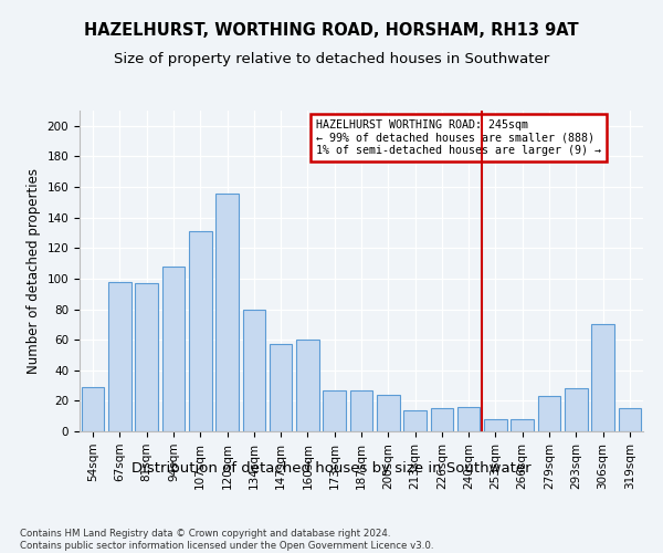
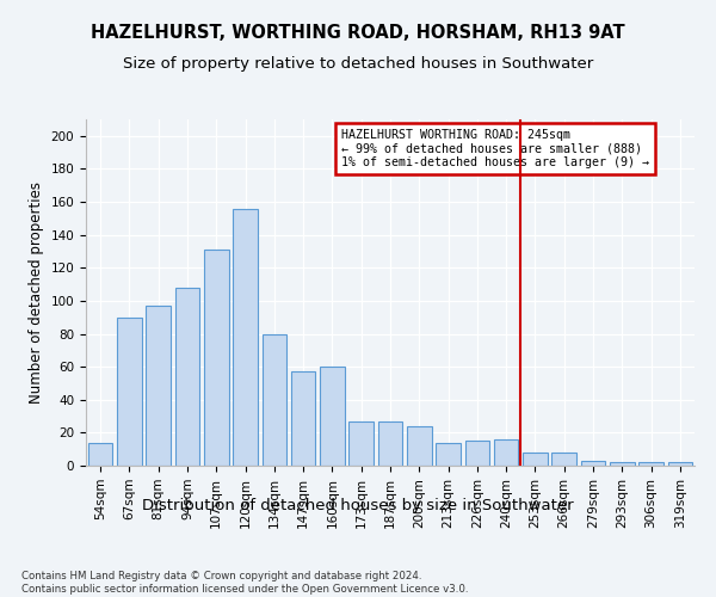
54sqm: 29 -> 14
67sqm: 98 -> 90
279sqm: 23 -> 3
293sqm: 28 -> 2
306sqm: 70 -> 2
319sqm: 15 -> 2
